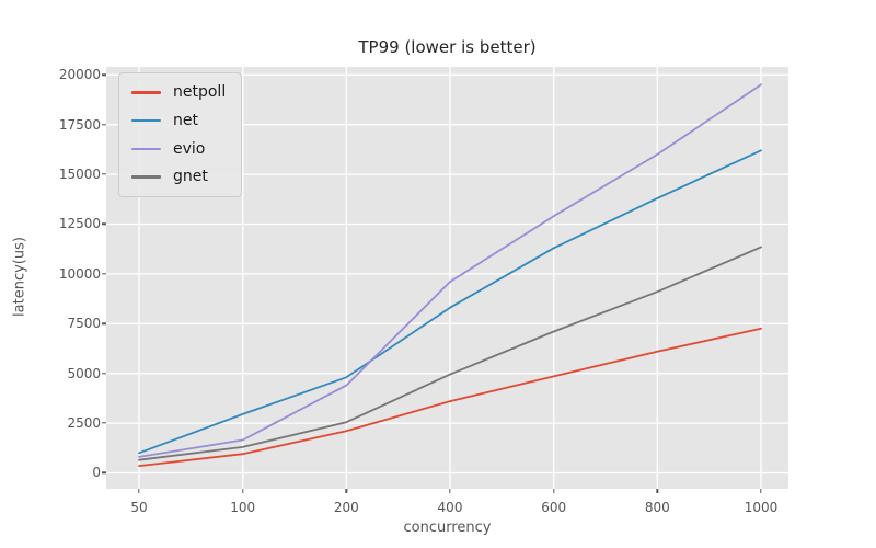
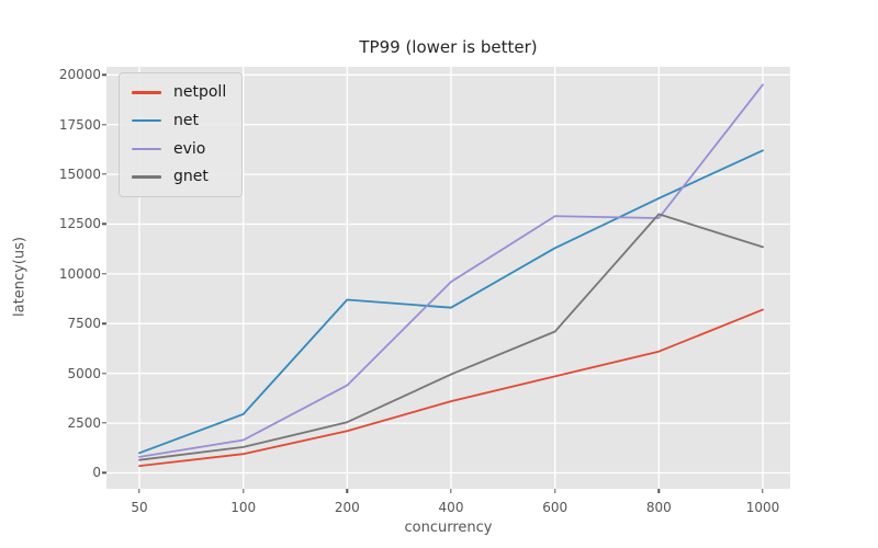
net/200: 4800 -> 8700
evio/800: 16000 -> 12800
gnet/800: 9100 -> 13000
netpoll/1000: 7200 -> 8200
